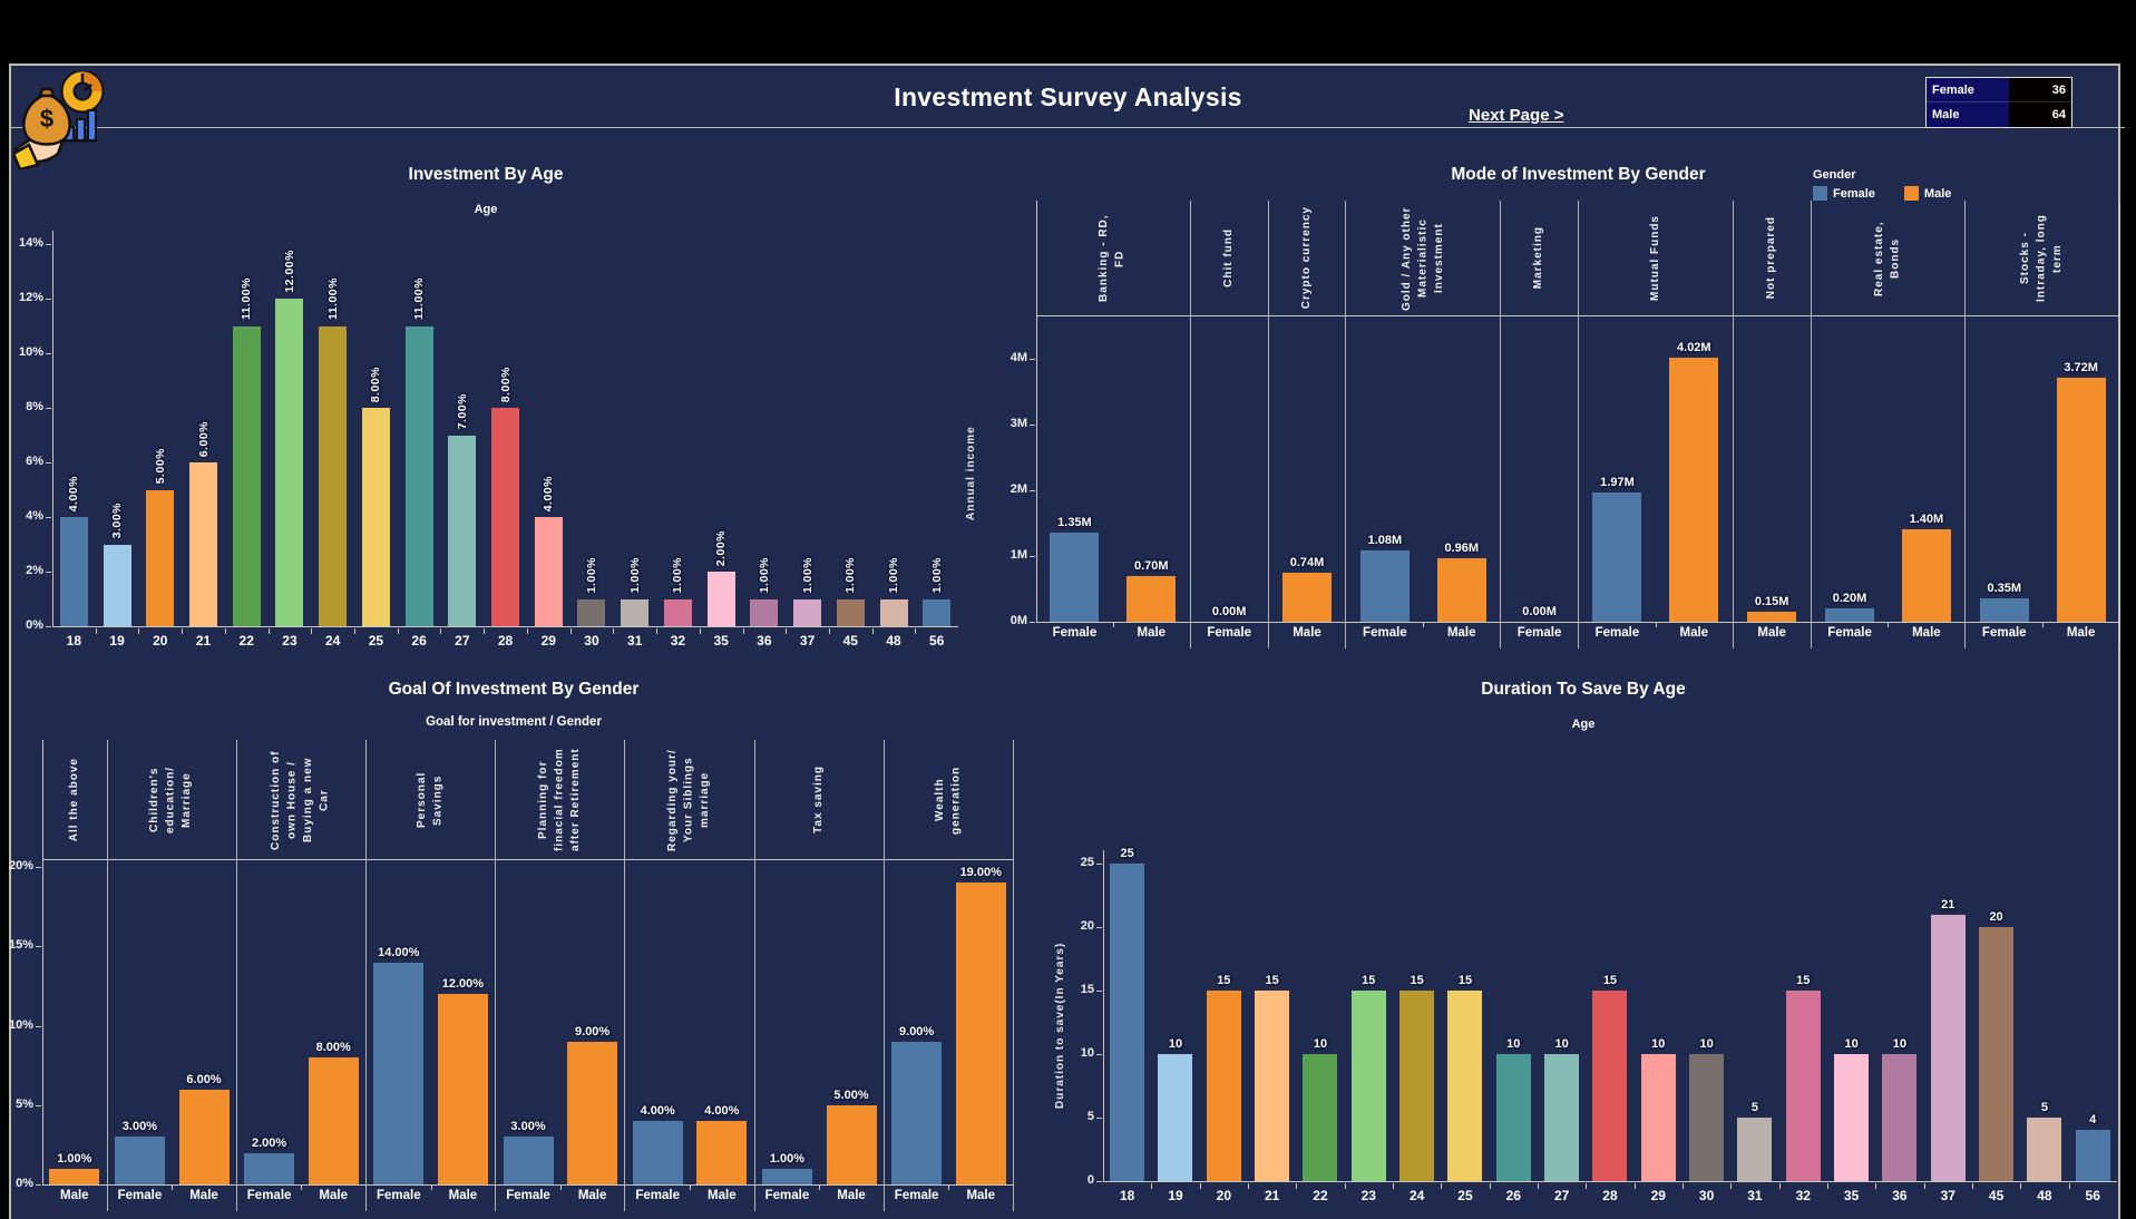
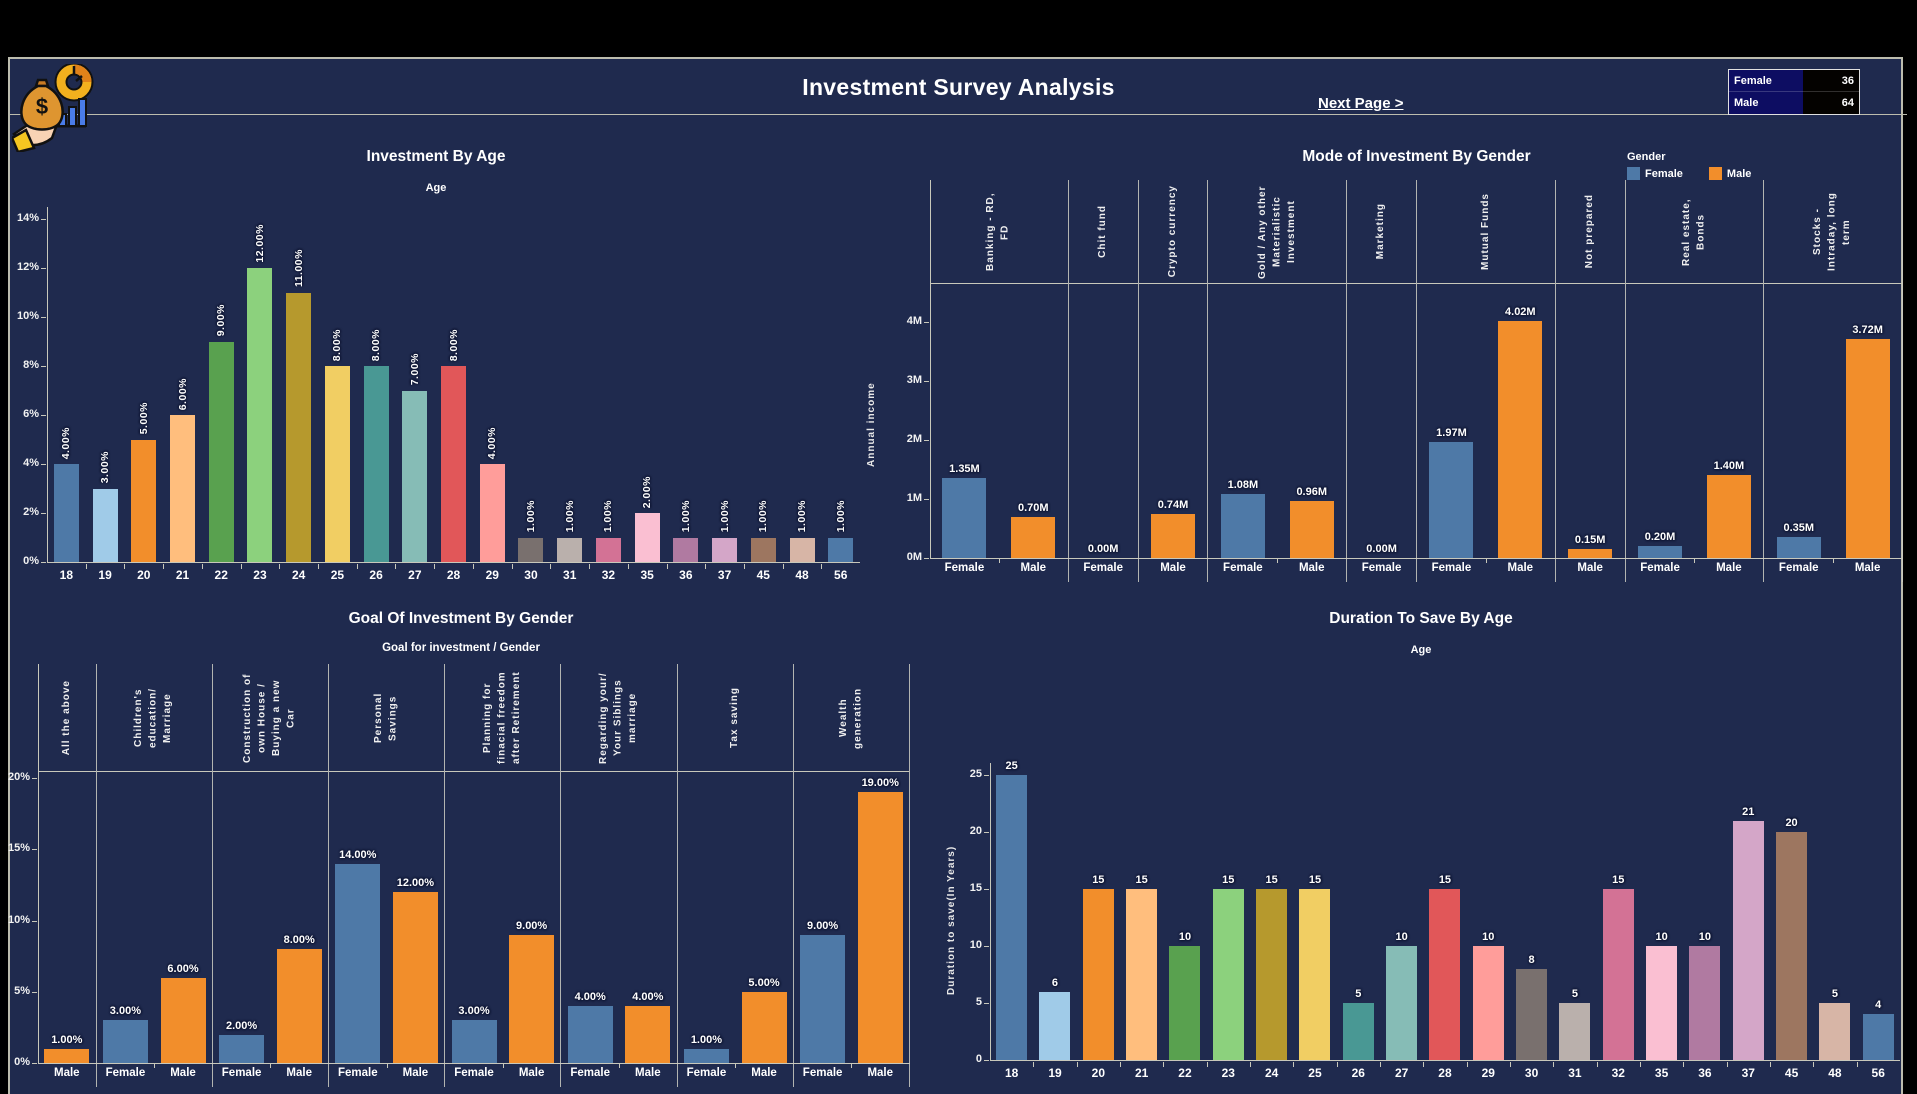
Investment By Age/22: 11.00% -> 9.00%
Investment By Age/26: 11.00% -> 8.00%
Duration To Save By Age/19: 10 -> 6
Duration To Save By Age/26: 10 -> 5
Duration To Save By Age/30: 10 -> 8
